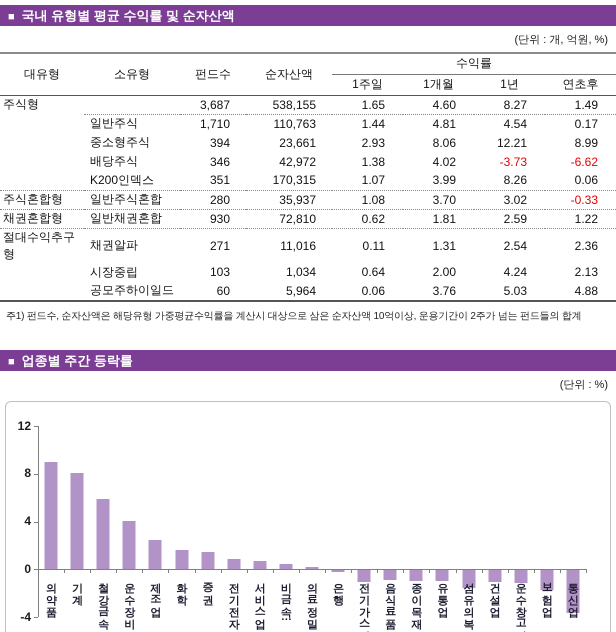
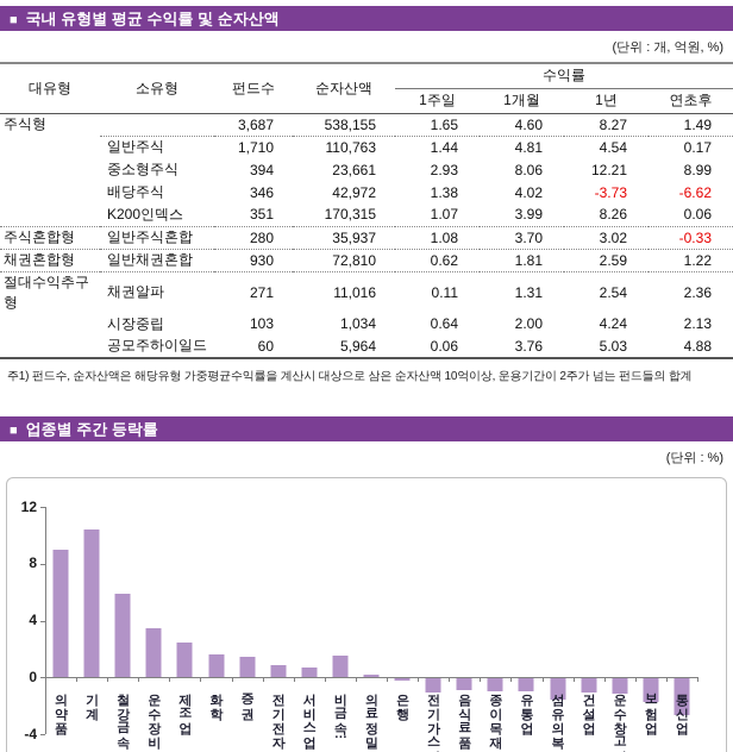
기계: 8.0 -> 10.4
운수장비: 4.0 -> 3.4
비금속…: 0.4 -> 1.5
통신업: -3.6 -> -2.6
